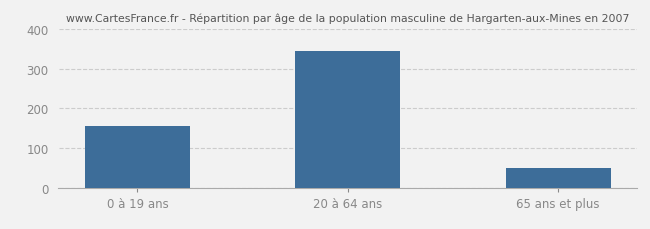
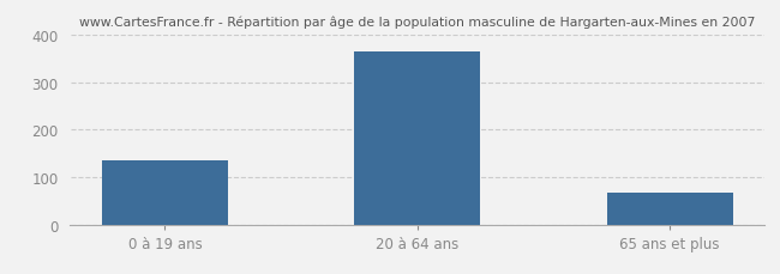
0 à 19 ans: 155 -> 136
20 à 64 ans: 345 -> 365
65 ans et plus: 50 -> 68
